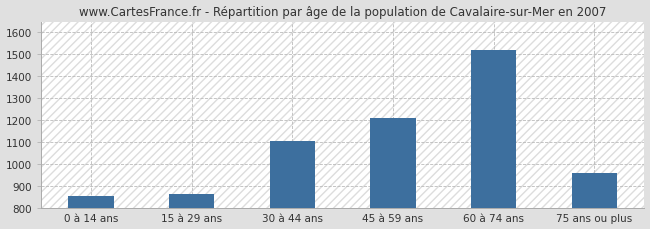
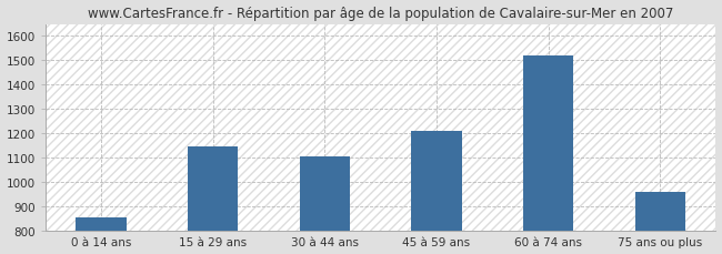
15 à 29 ans: 862 -> 1145
